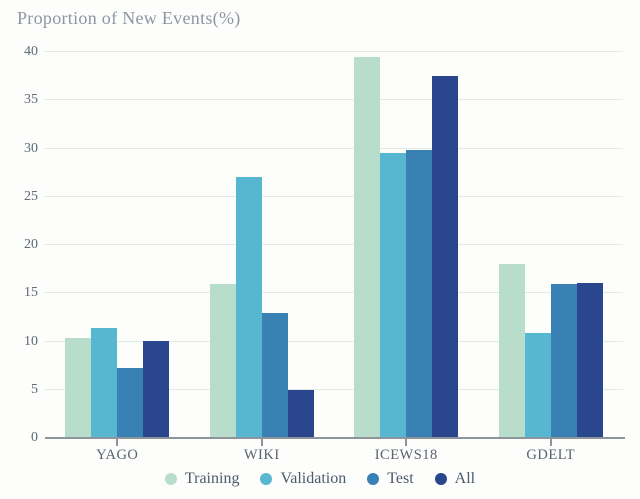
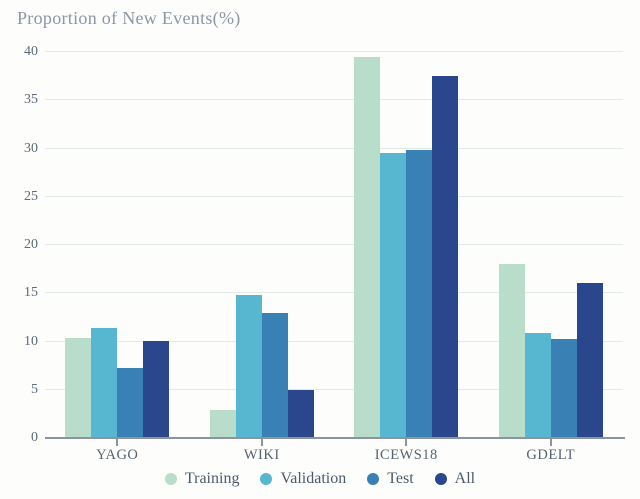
Training/WIKI: 16 -> 3
Validation/WIKI: 27 -> 15
Test/GDELT: 16 -> 10
